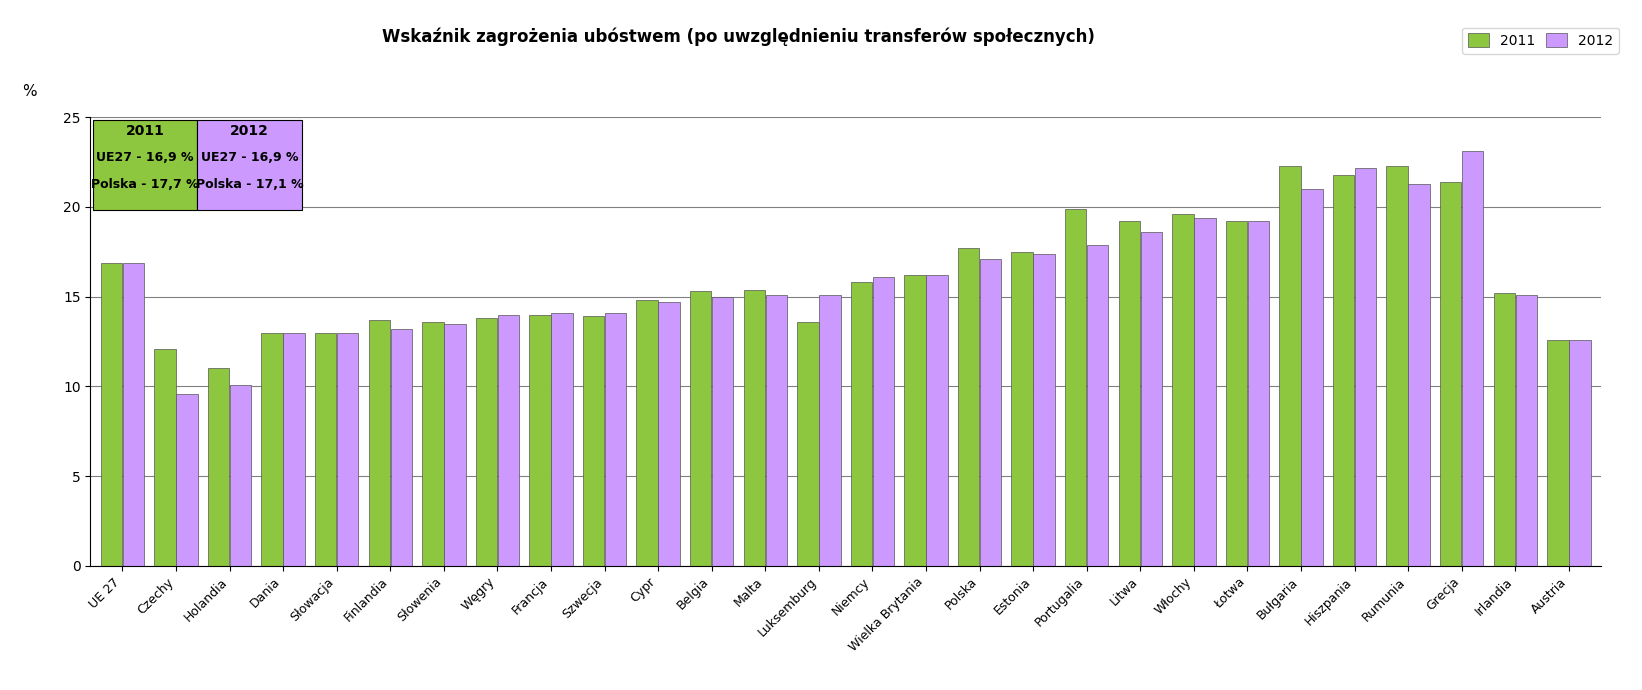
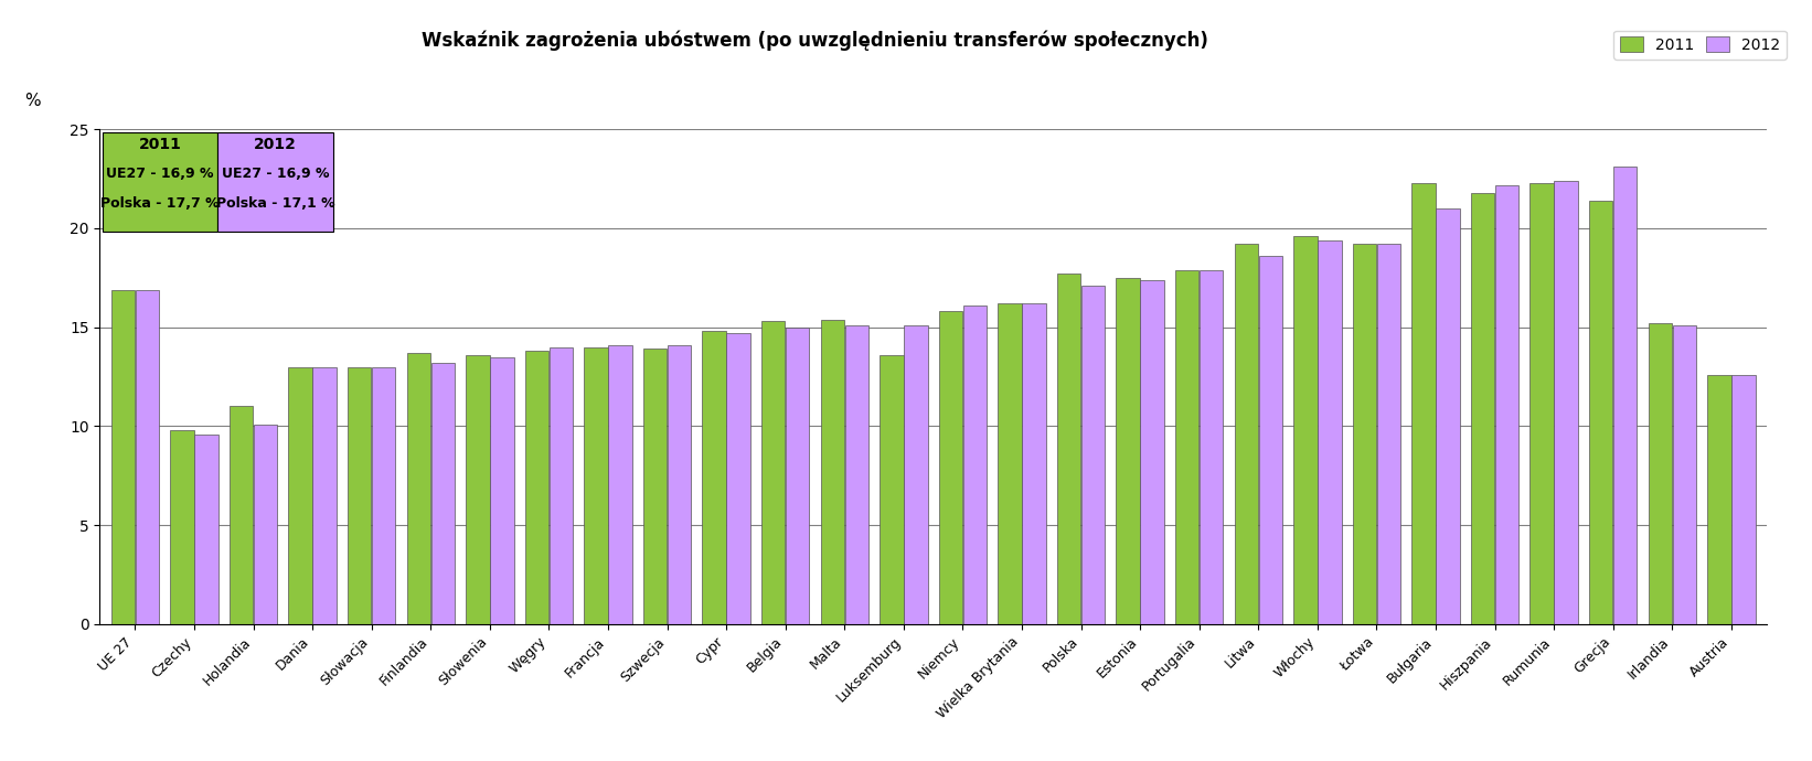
2011/Czechy: 12.1 -> 9.8
2011/Portugalia: 19.9 -> 17.9
2012/Rumunia: 21.3 -> 22.4
